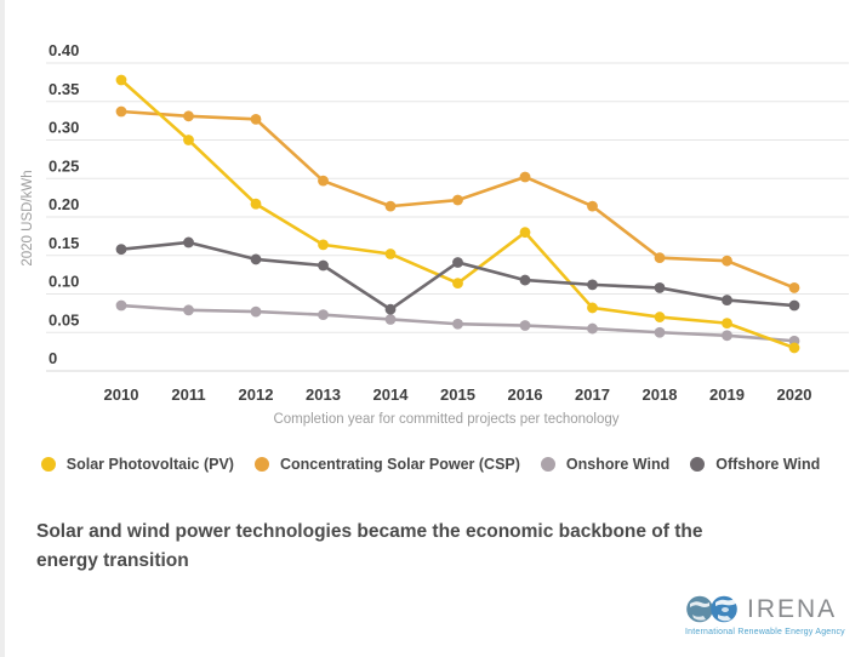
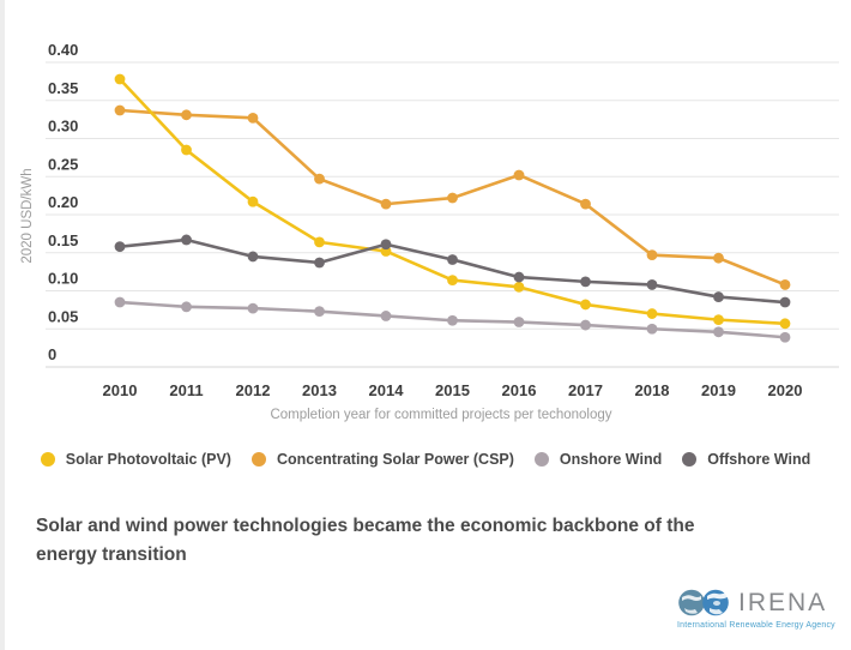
Solar Photovoltaic (PV)/2011: 0.30 -> 0.28
Offshore Wind/2014: 0.08 -> 0.16
Solar Photovoltaic (PV)/2016: 0.18 -> 0.10
Solar Photovoltaic (PV)/2020: 0.03 -> 0.06
